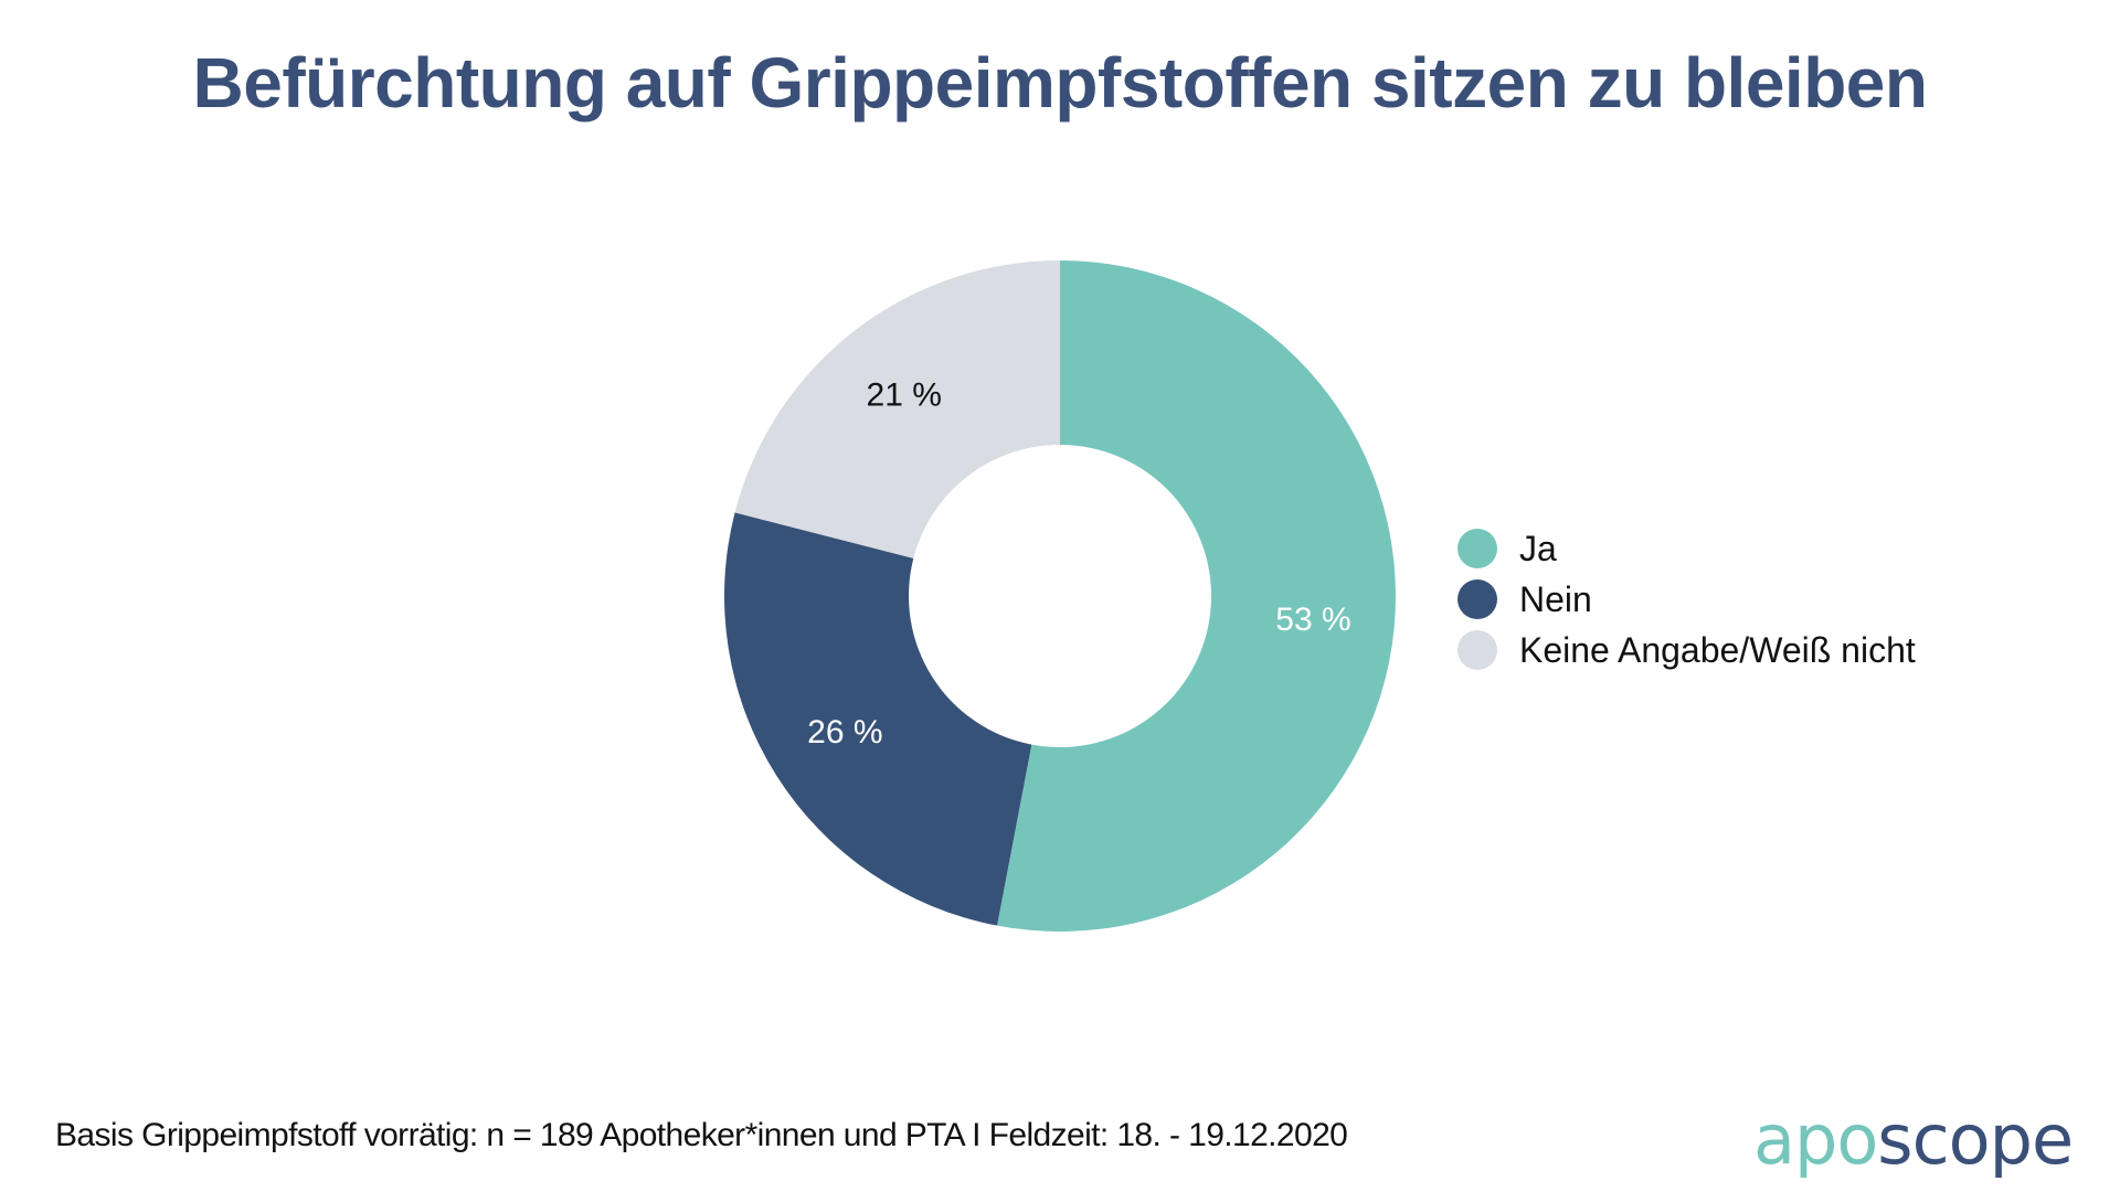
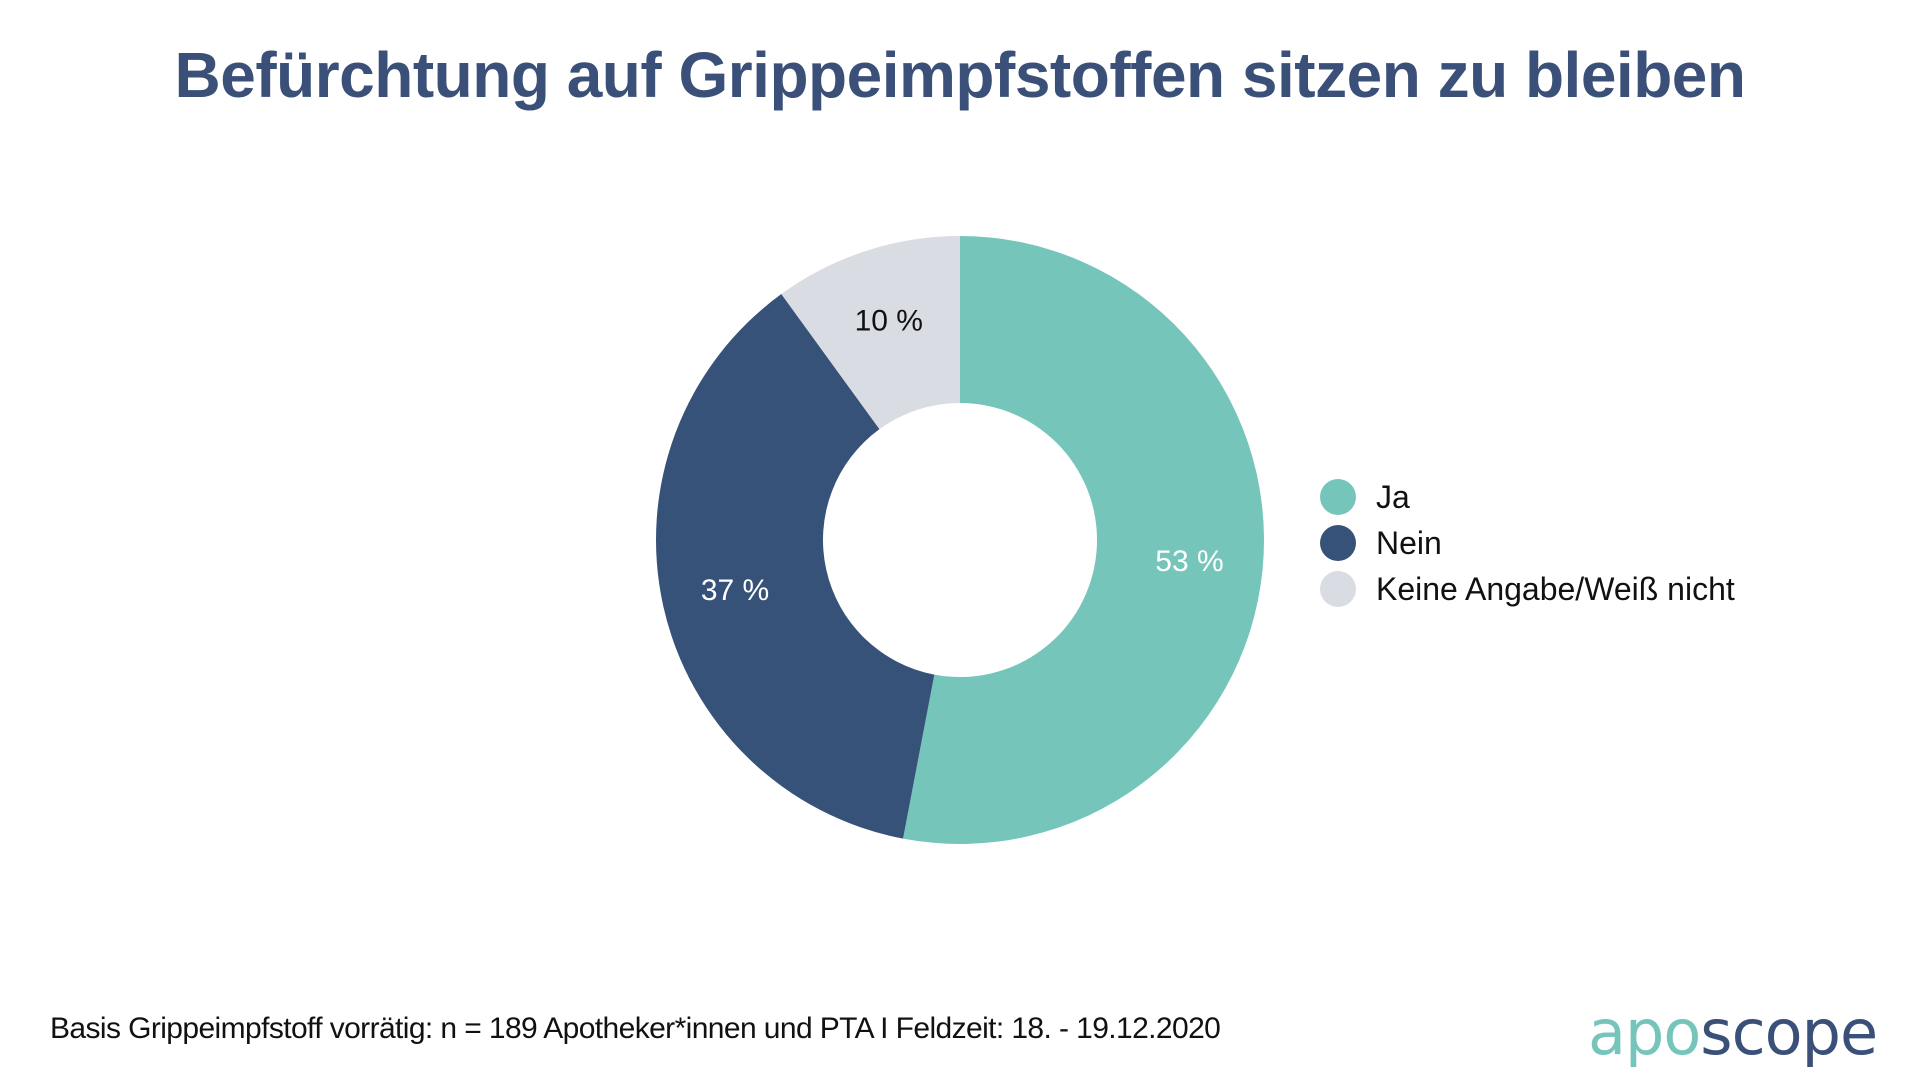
Nein: 26 -> 37
Keine Angabe/Weiß nicht: 21 -> 10
